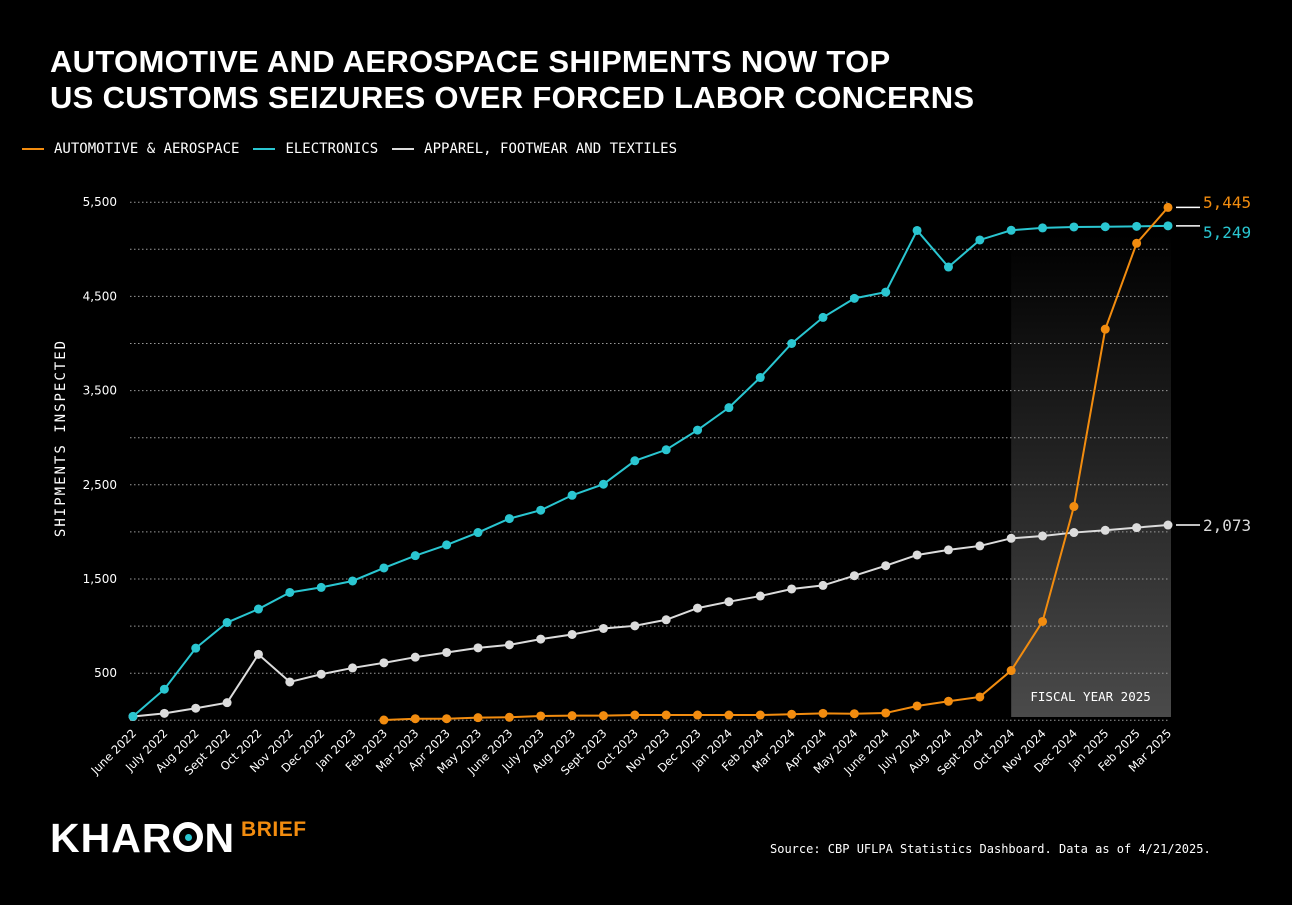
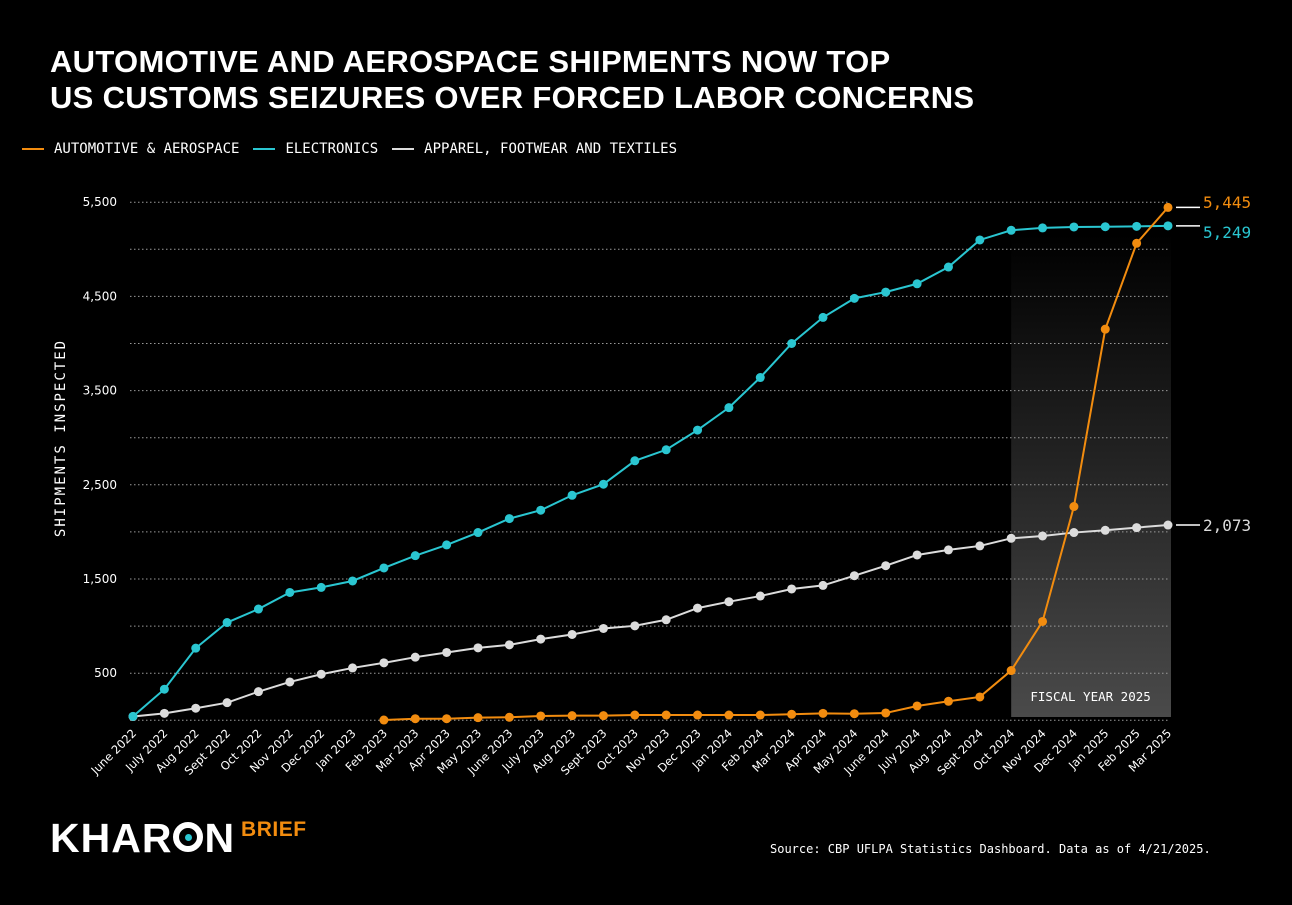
APPAREL, FOOTWEAR AND TEXTILES/Oct 2022: 700 -> 300
ELECTRONICS/July 2024: 5200 -> 4600
